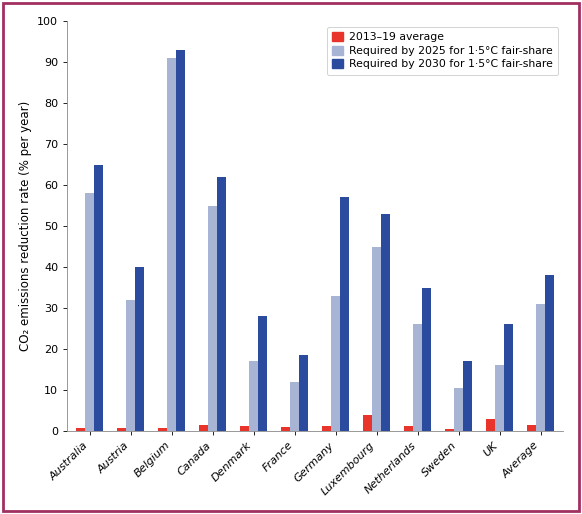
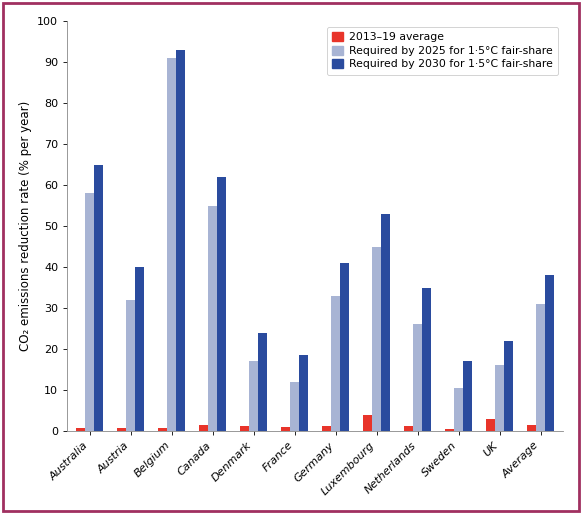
Required by 2030 for 1·5°C fair-share/Denmark: 28.0 -> 24.0
Required by 2030 for 1·5°C fair-share/Germany: 57.0 -> 41.0
Required by 2030 for 1·5°C fair-share/UK: 26.0 -> 22.0
